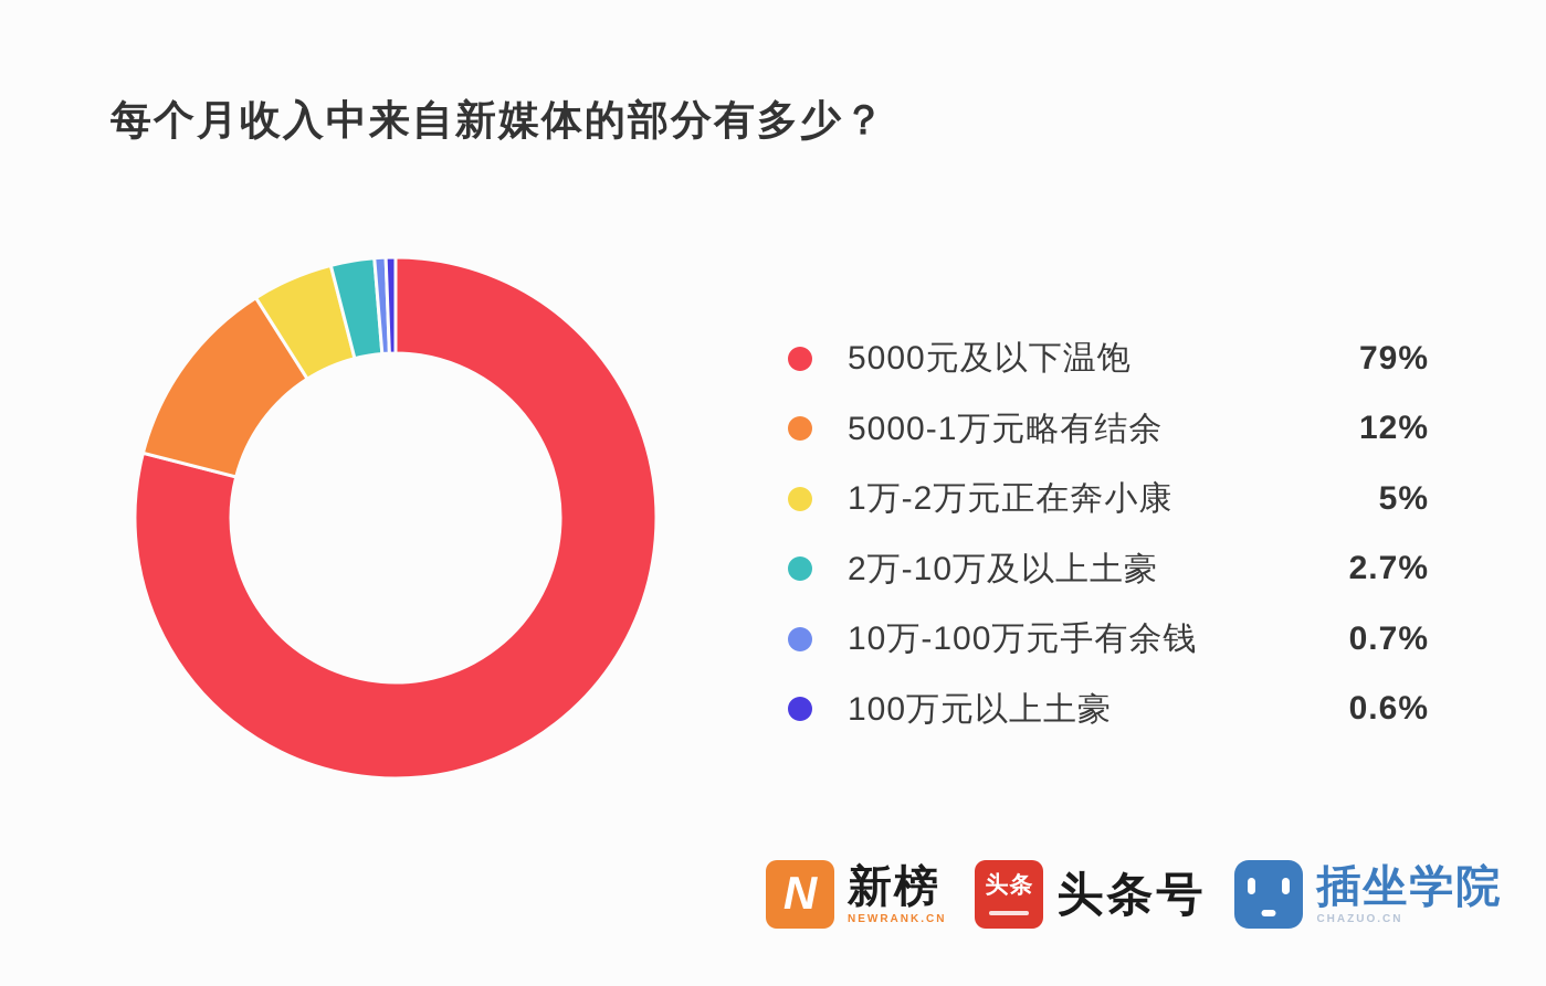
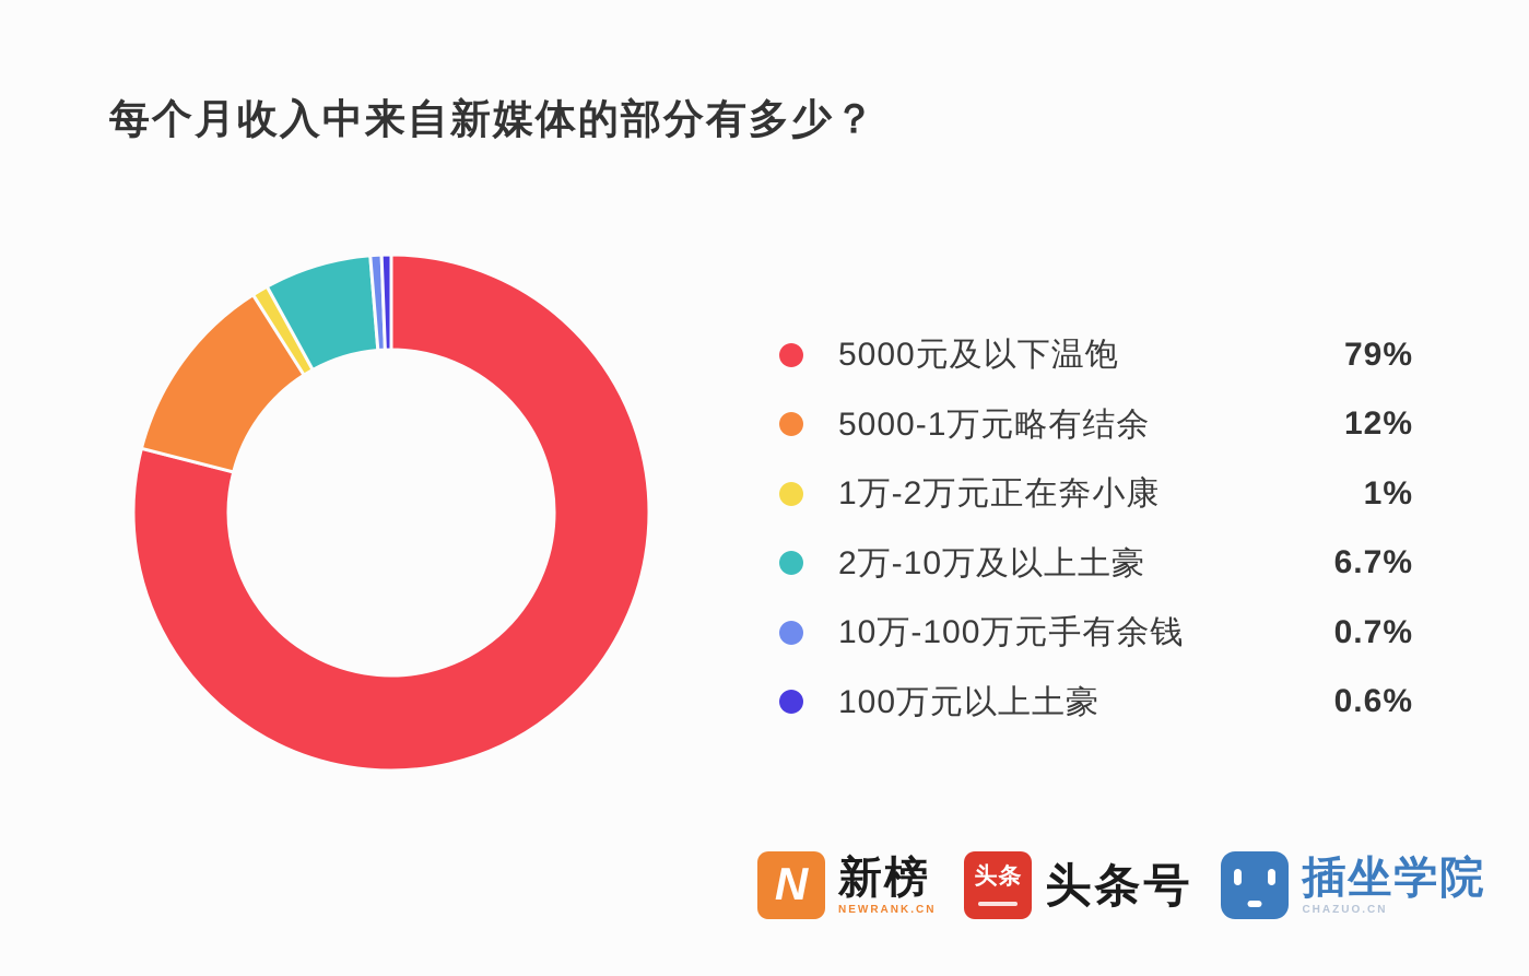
1万-2万元正在奔小康: 5% -> 1%
2万-10万及以上土豪: 2.7% -> 6.7%
